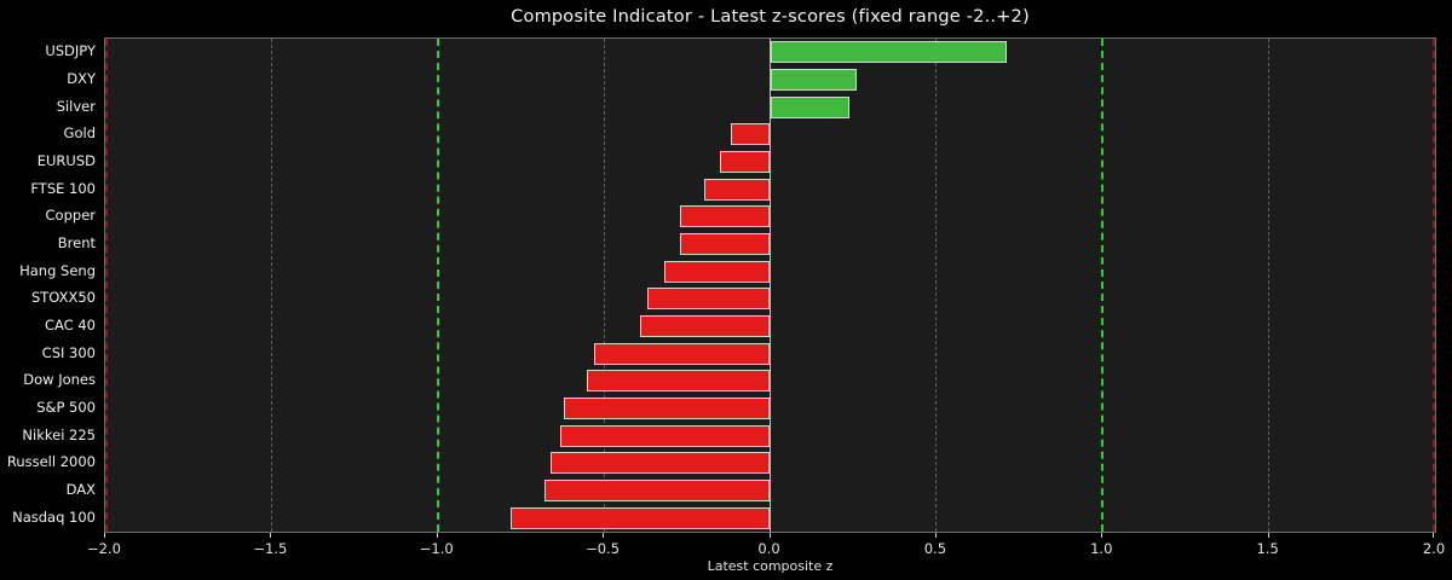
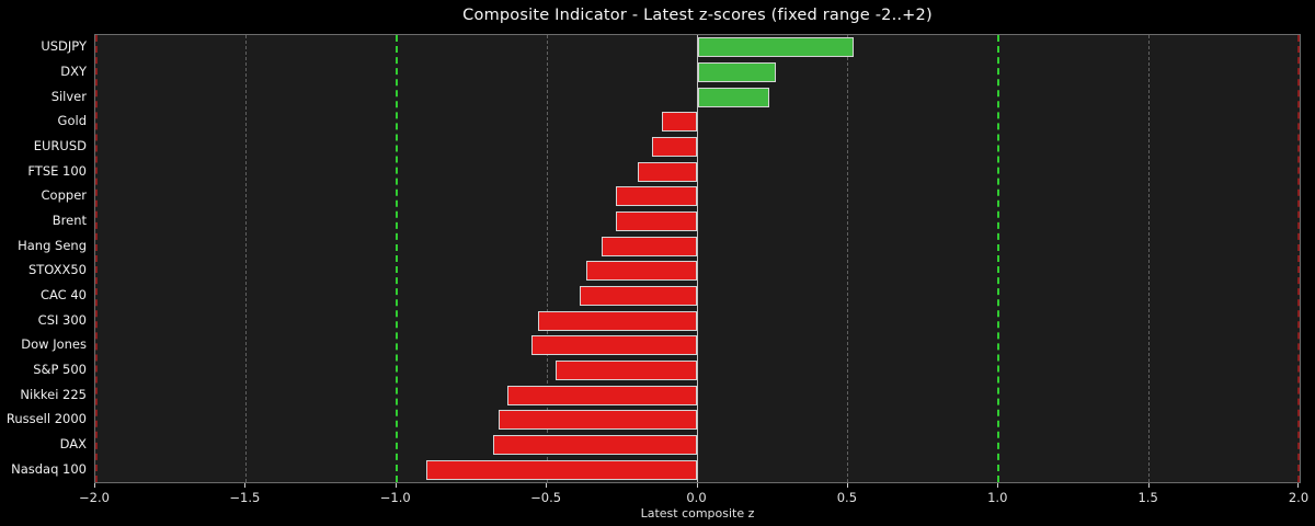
USDJPY: 0.71 -> 0.52
S&P 500: -0.62 -> -0.47
Nasdaq 100: -0.78 -> -0.90
